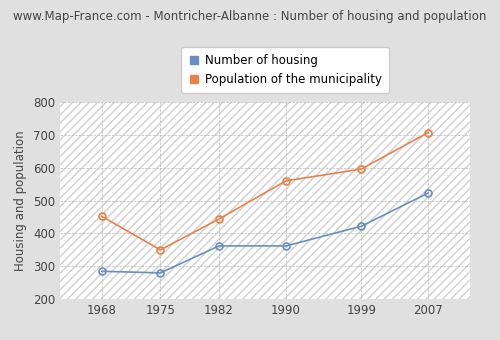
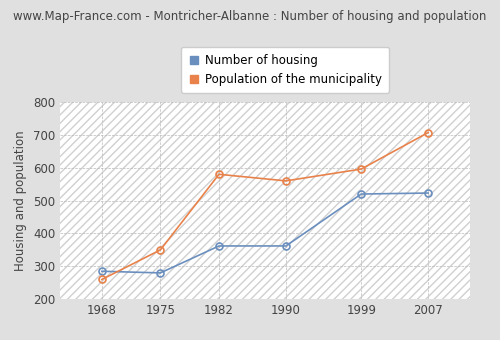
Population of the municipality/1968: 452 -> 260
Population of the municipality/1982: 444 -> 580
Number of housing/1999: 422 -> 520
